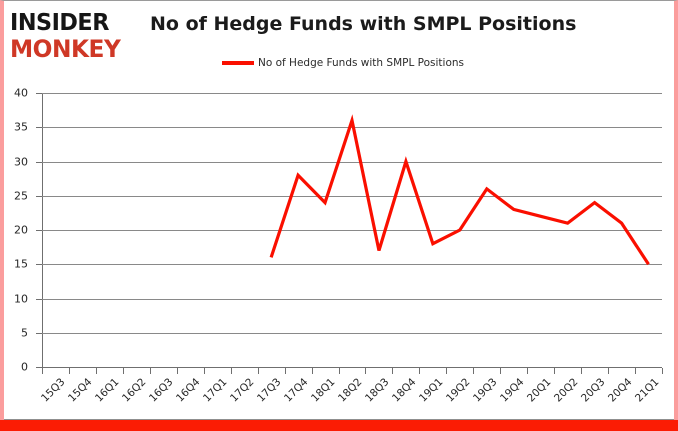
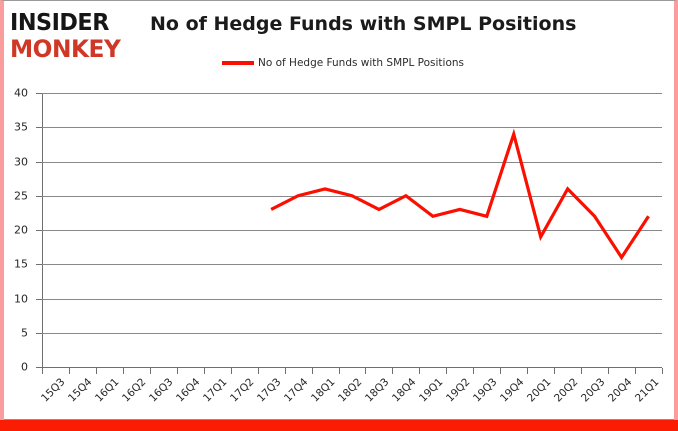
17Q3: 16 -> 23
17Q4: 28 -> 25
18Q1: 24 -> 26
18Q2: 36 -> 25
18Q3: 17 -> 23
18Q4: 30 -> 25
19Q1: 18 -> 22
19Q2: 20 -> 23
19Q3: 26 -> 22
19Q4: 23 -> 34
20Q1: 22 -> 19
20Q2: 21 -> 26
20Q3: 24 -> 22
20Q4: 21 -> 16
21Q1: 15 -> 22
